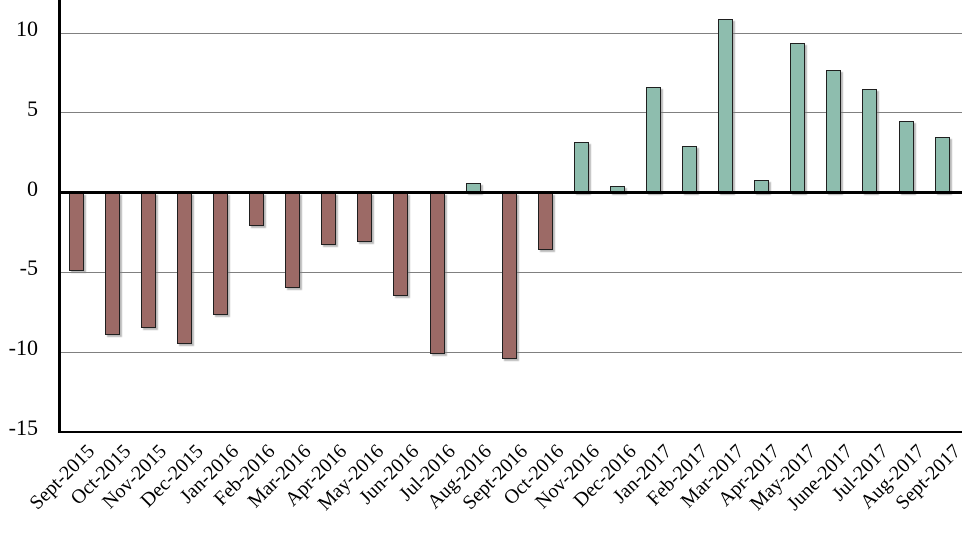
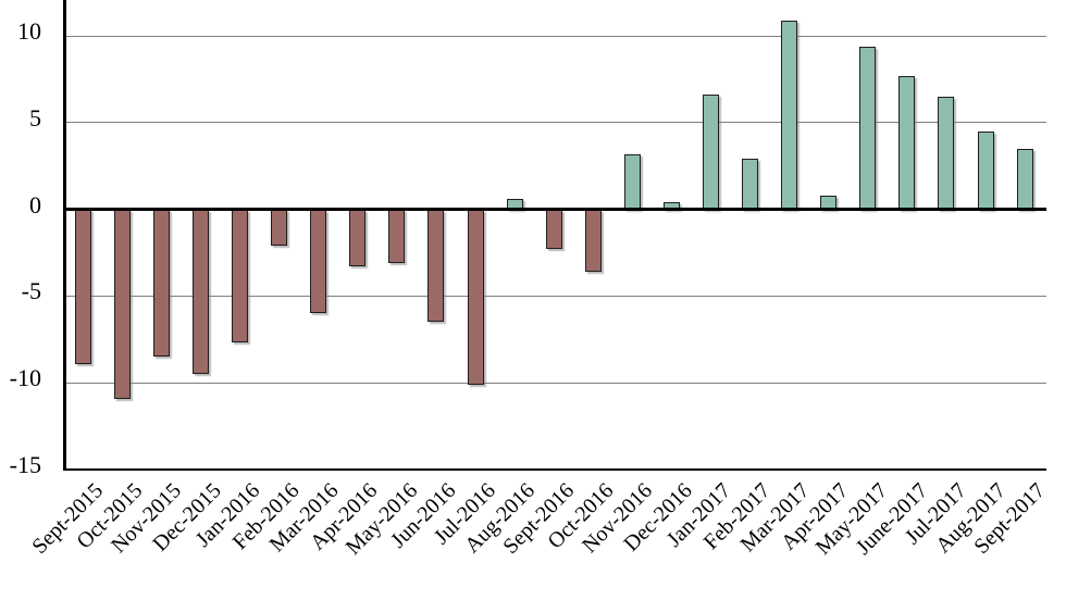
Sept-2015: -4.9 -> -8.9
Oct-2015: -8.9 -> -10.9
Sept-2016: -10.4 -> -2.3
